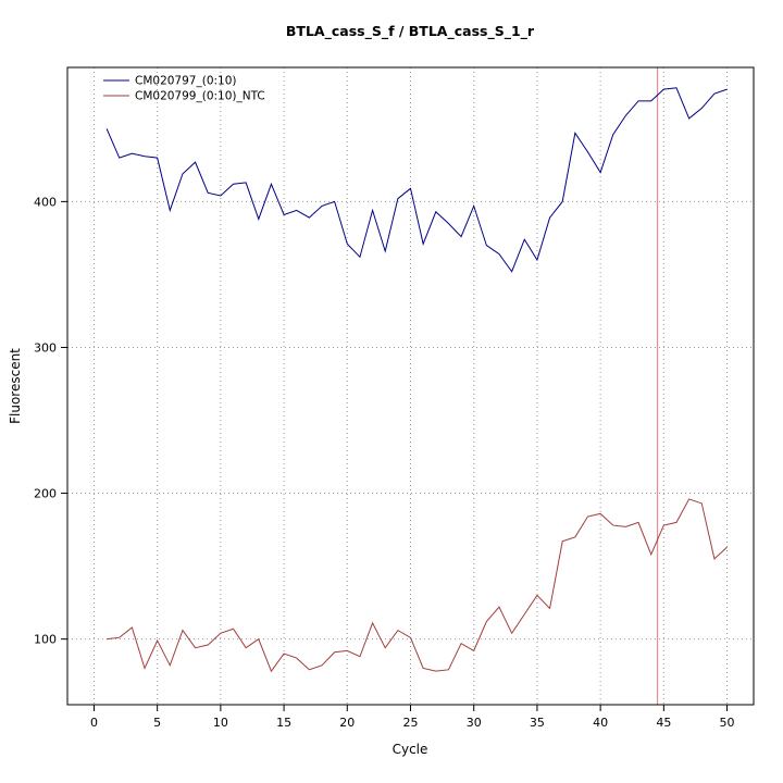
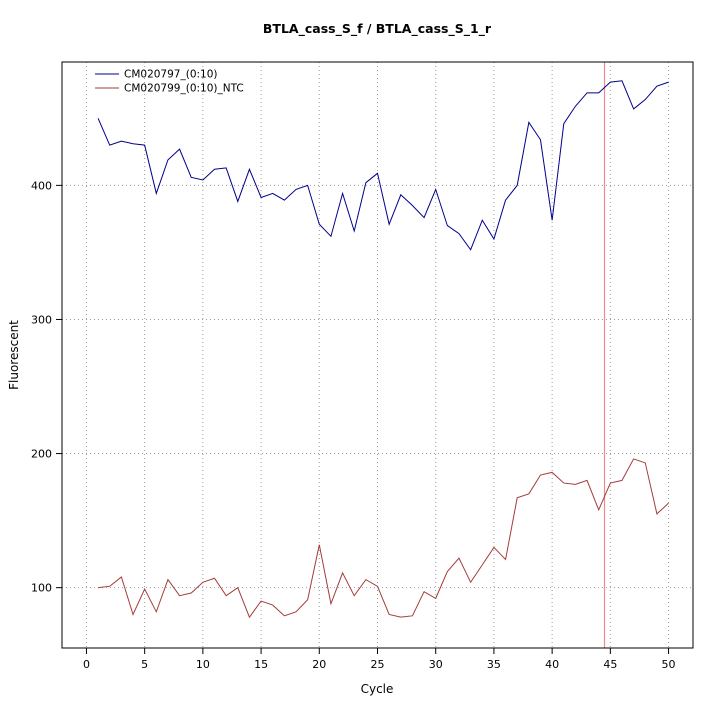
CM020799_(0:10)_NTC/20: 92 -> 132
CM020797_(0:10)/40: 420 -> 374
